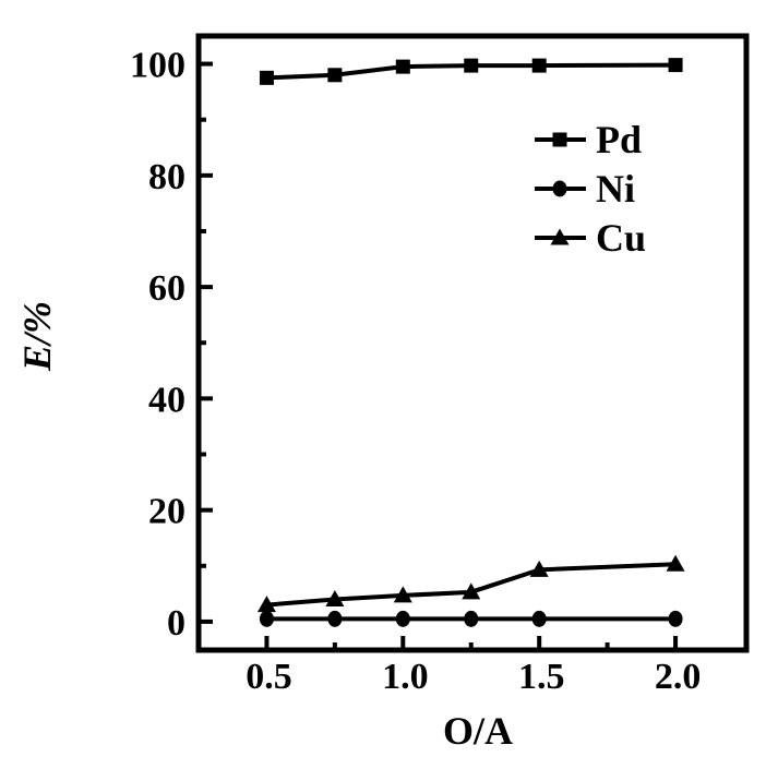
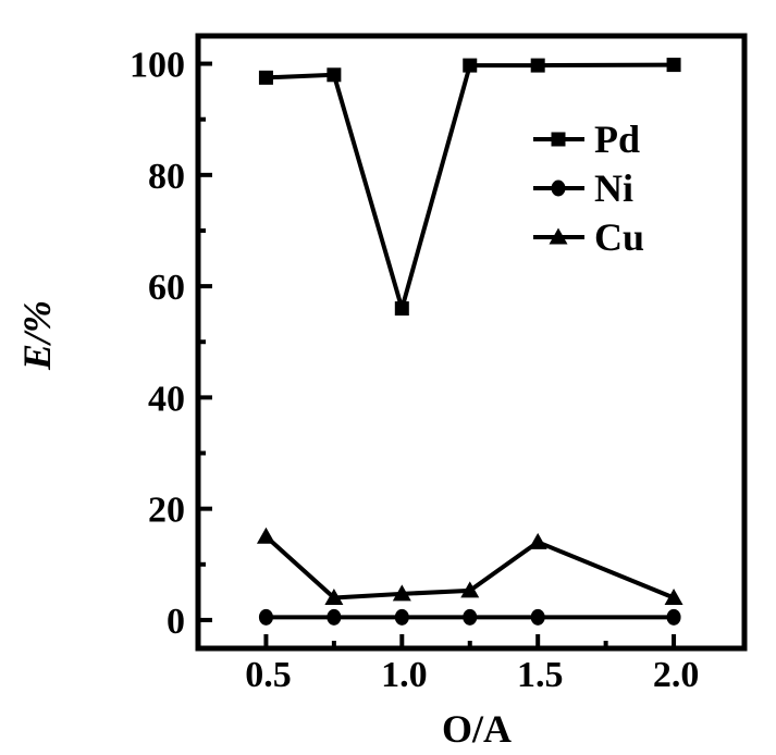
Cu/0.5: 3 -> 15
Pd/1.0: 100 -> 56
Cu/1.5: 9 -> 14
Cu/2.0: 10 -> 4
